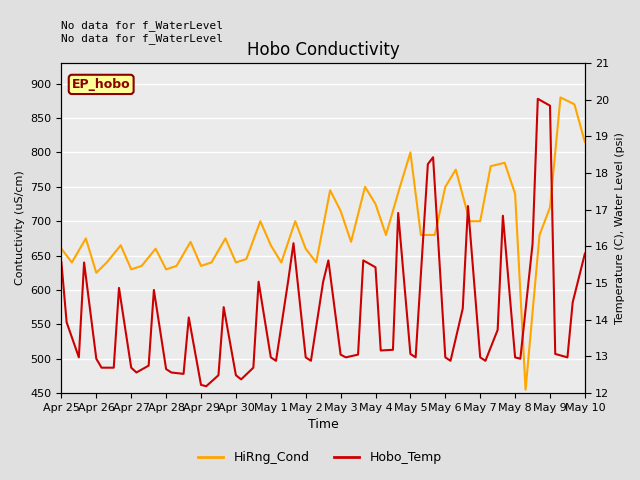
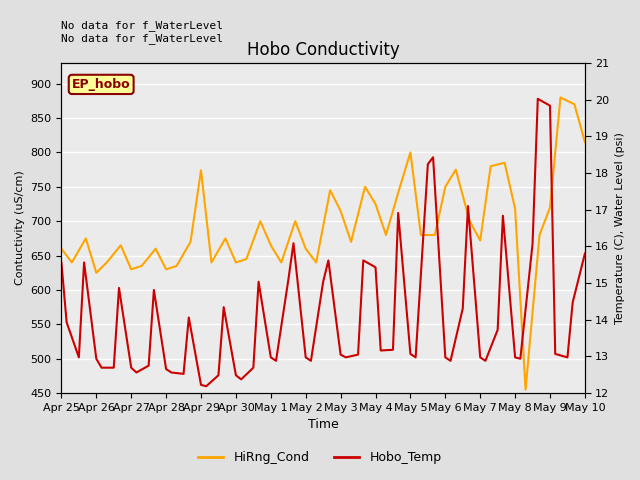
HiRng_Cond/Apr 29: 635 -> 774
HiRng_Cond/May 7: 700 -> 672
HiRng_Cond/May 8: 740 -> 718
